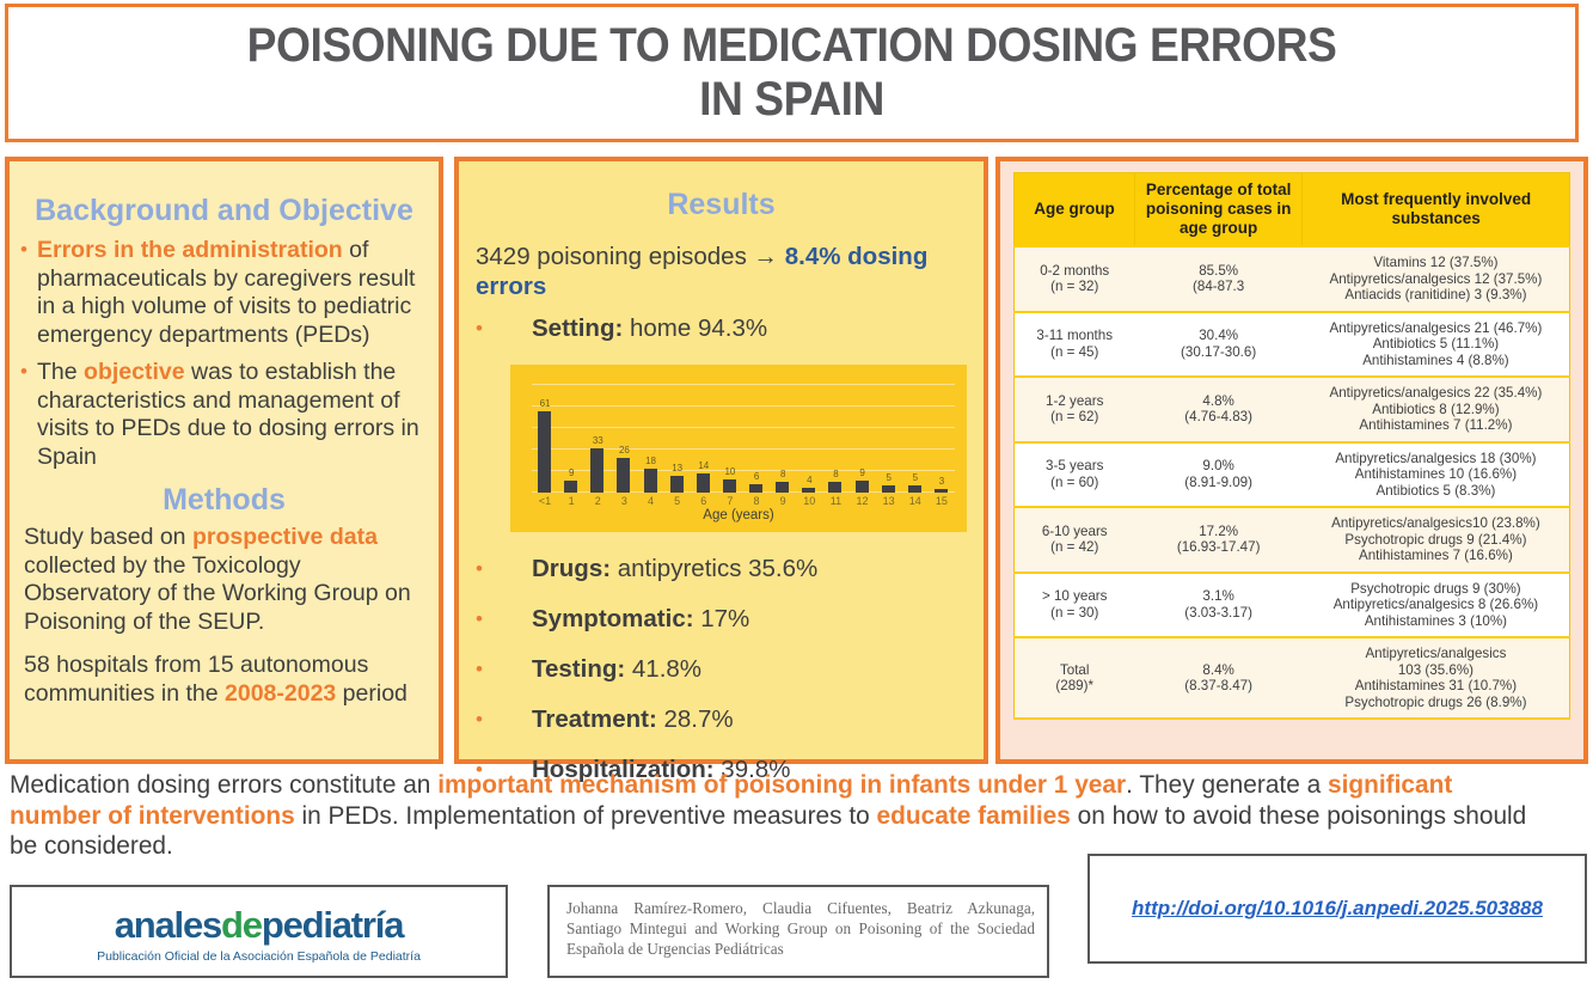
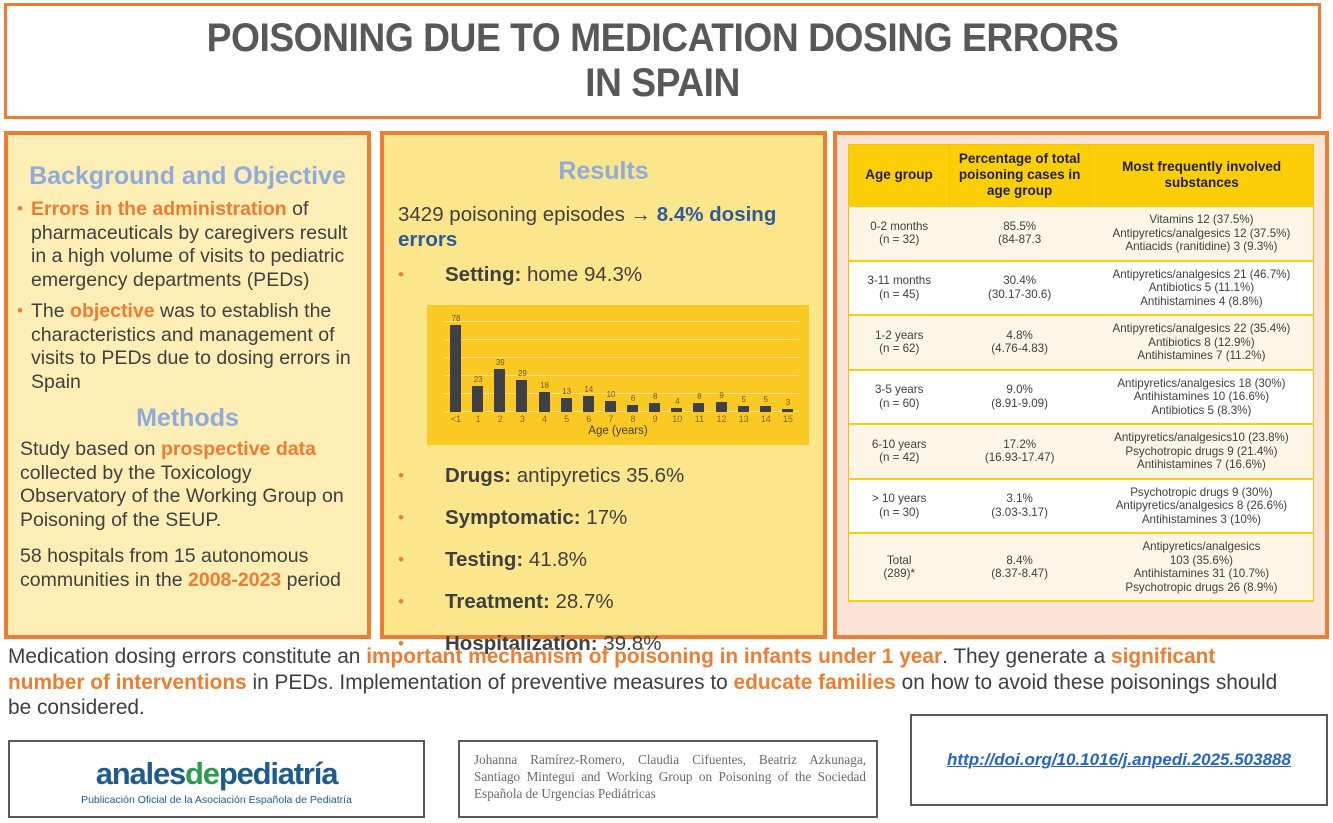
<1: 61 -> 78
1: 9 -> 23
2: 33 -> 39
3: 26 -> 29
